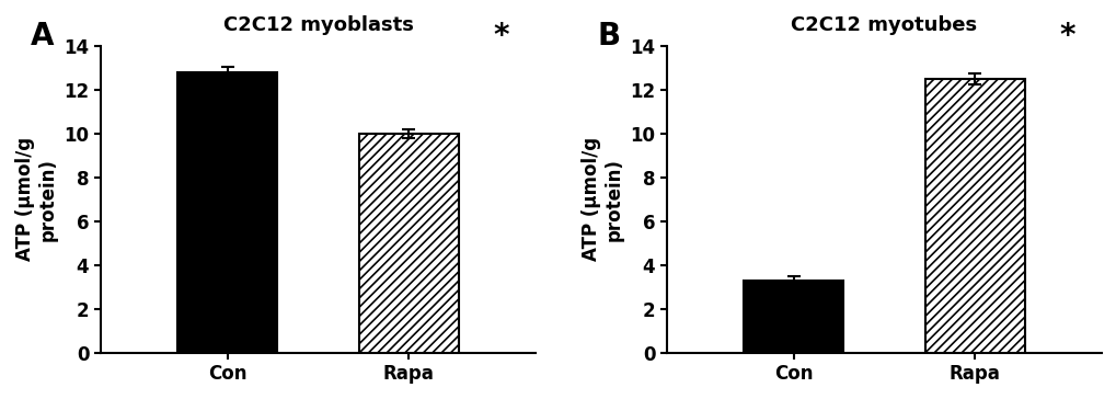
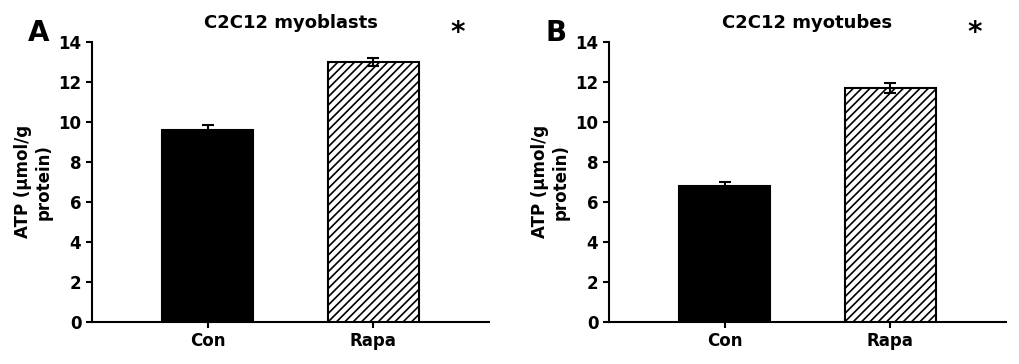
C2C12 myoblasts/Con: 12.8 -> 9.6
C2C12 myoblasts/Rapa: 10.0 -> 13.0
C2C12 myotubes/Con: 3.3 -> 6.8
C2C12 myotubes/Rapa: 12.5 -> 11.7
